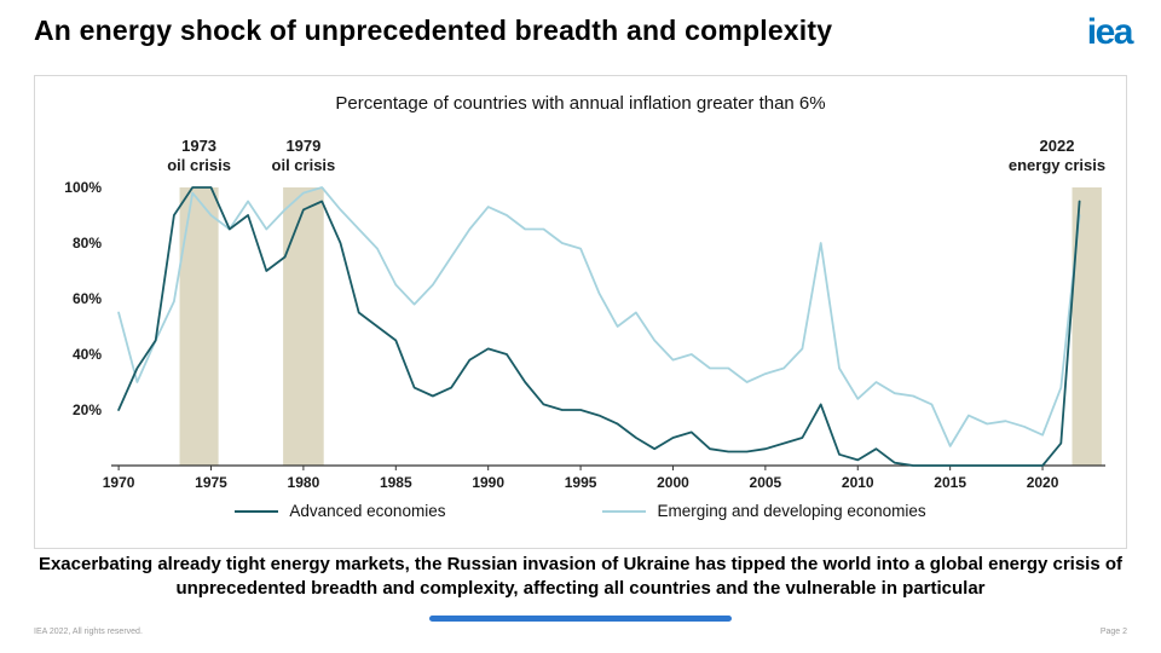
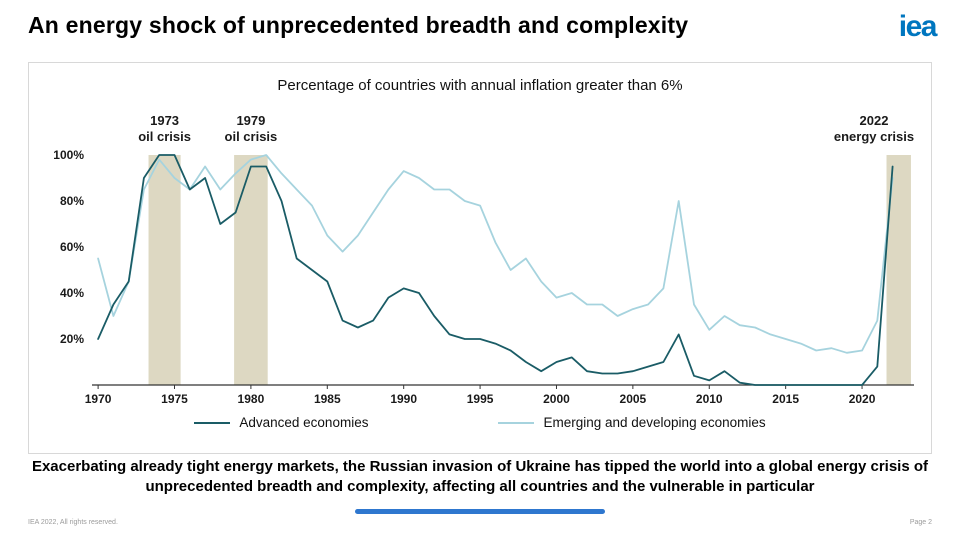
Emerging and developing economies/1973: 59% -> 85%
Advanced economies/1980: 92% -> 95%
Emerging and developing economies/2015: 7% -> 20%
Emerging and developing economies/2020: 11% -> 15%
